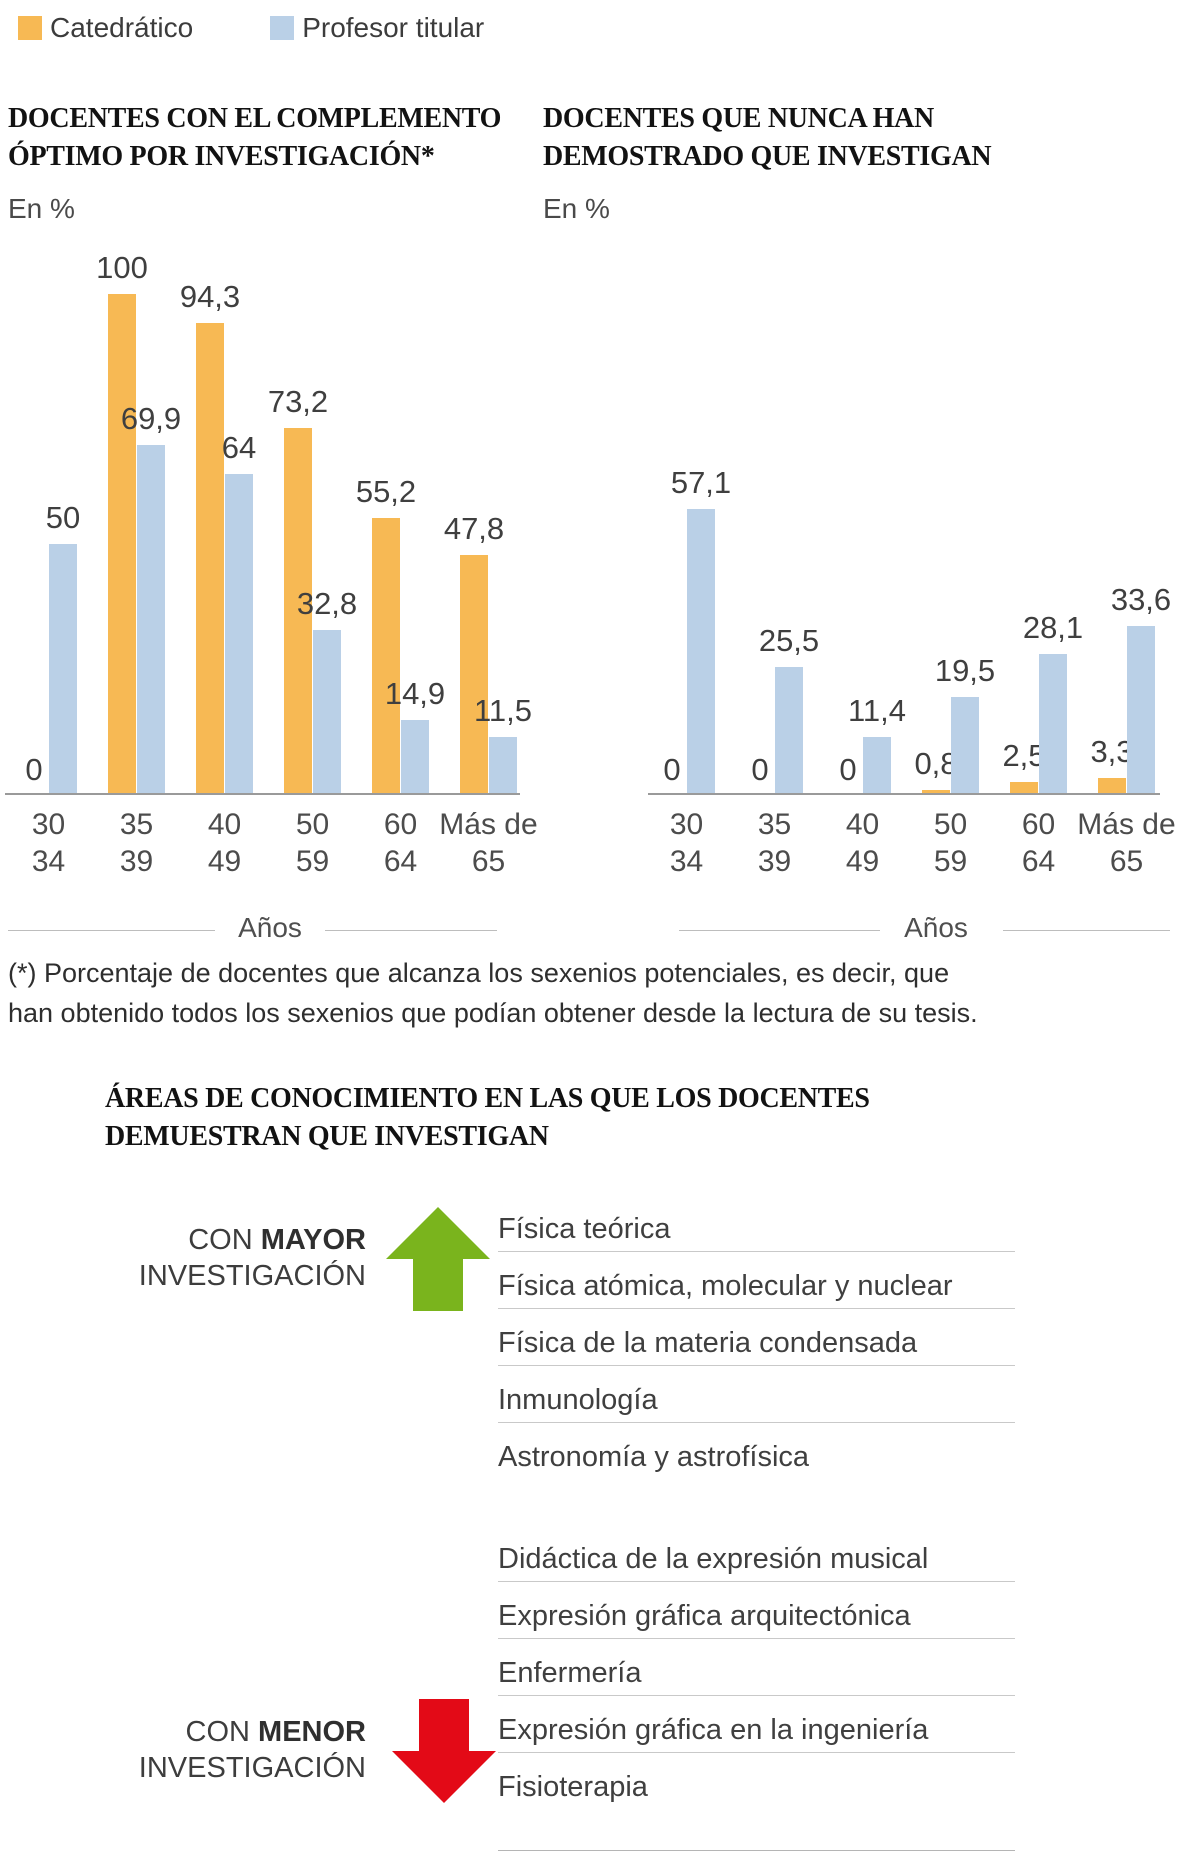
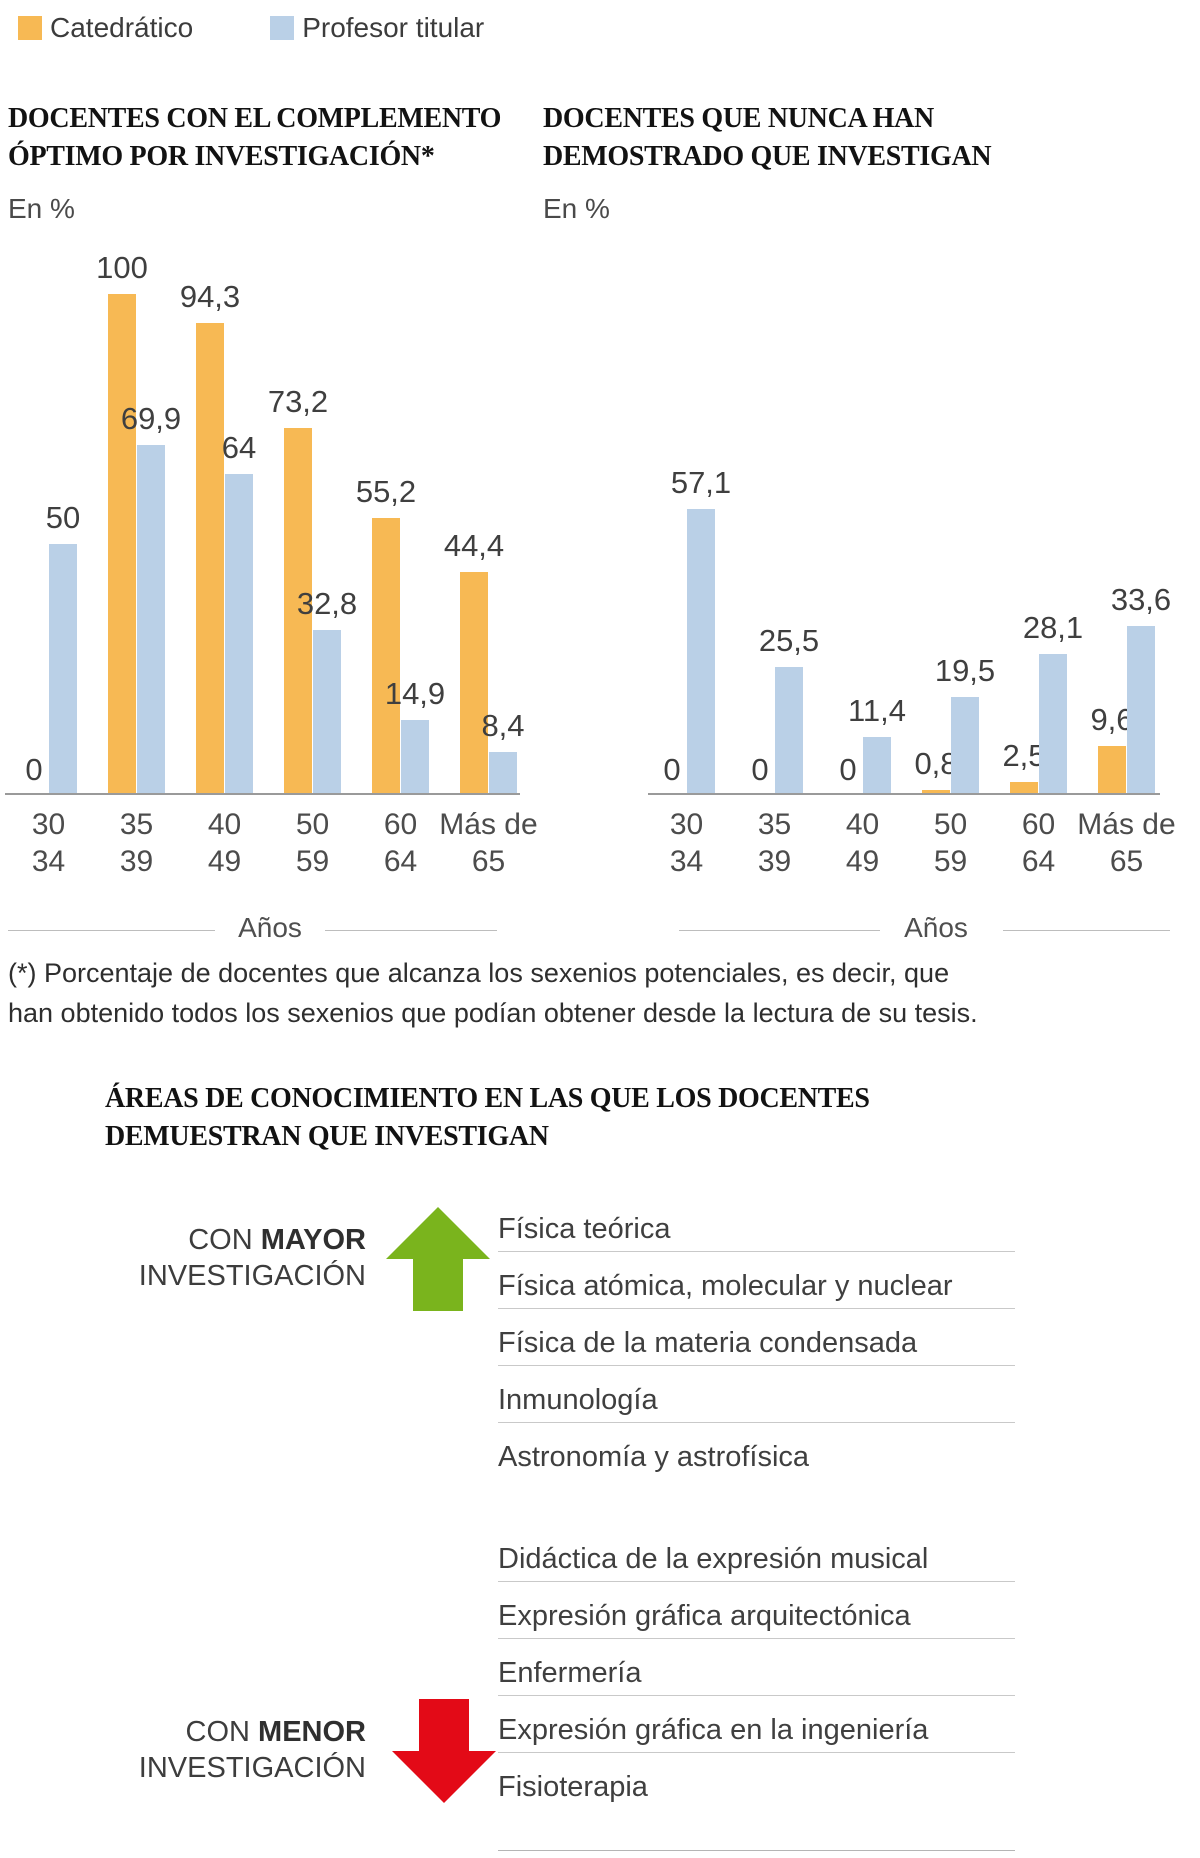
DOCENTES CON EL COMPLEMENTO ÓPTIMO POR INVESTIGACIÓN*/Catedrático/Más de 65: 47,8 -> 44,4
DOCENTES CON EL COMPLEMENTO ÓPTIMO POR INVESTIGACIÓN*/Profesor titular/Más de 65: 11,5 -> 8,4
DOCENTES QUE NUNCA HAN DEMOSTRADO QUE INVESTIGAN/Catedrático/Más de 65: 3,3 -> 9,6
